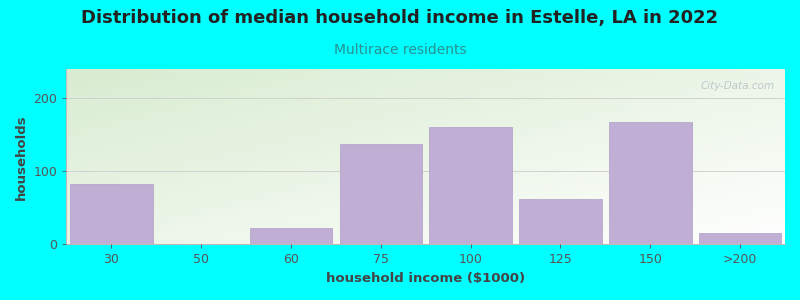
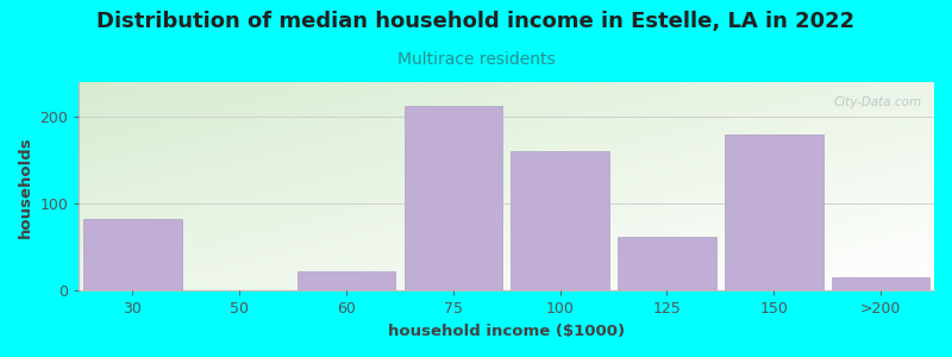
75: 138 -> 212
150: 168 -> 180
